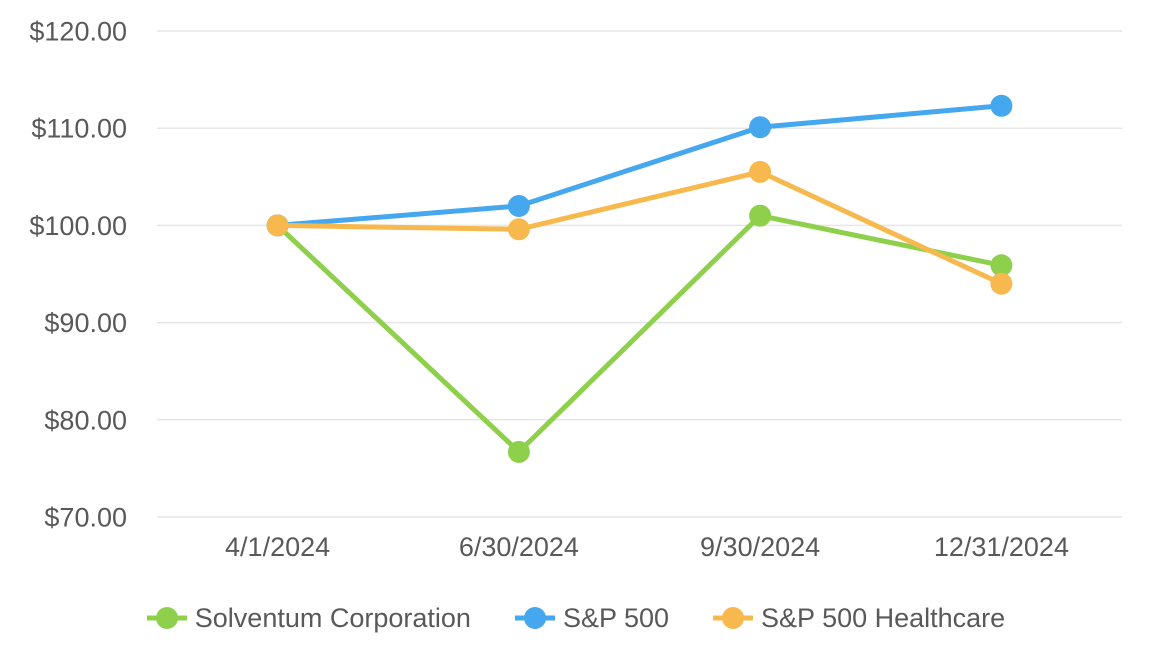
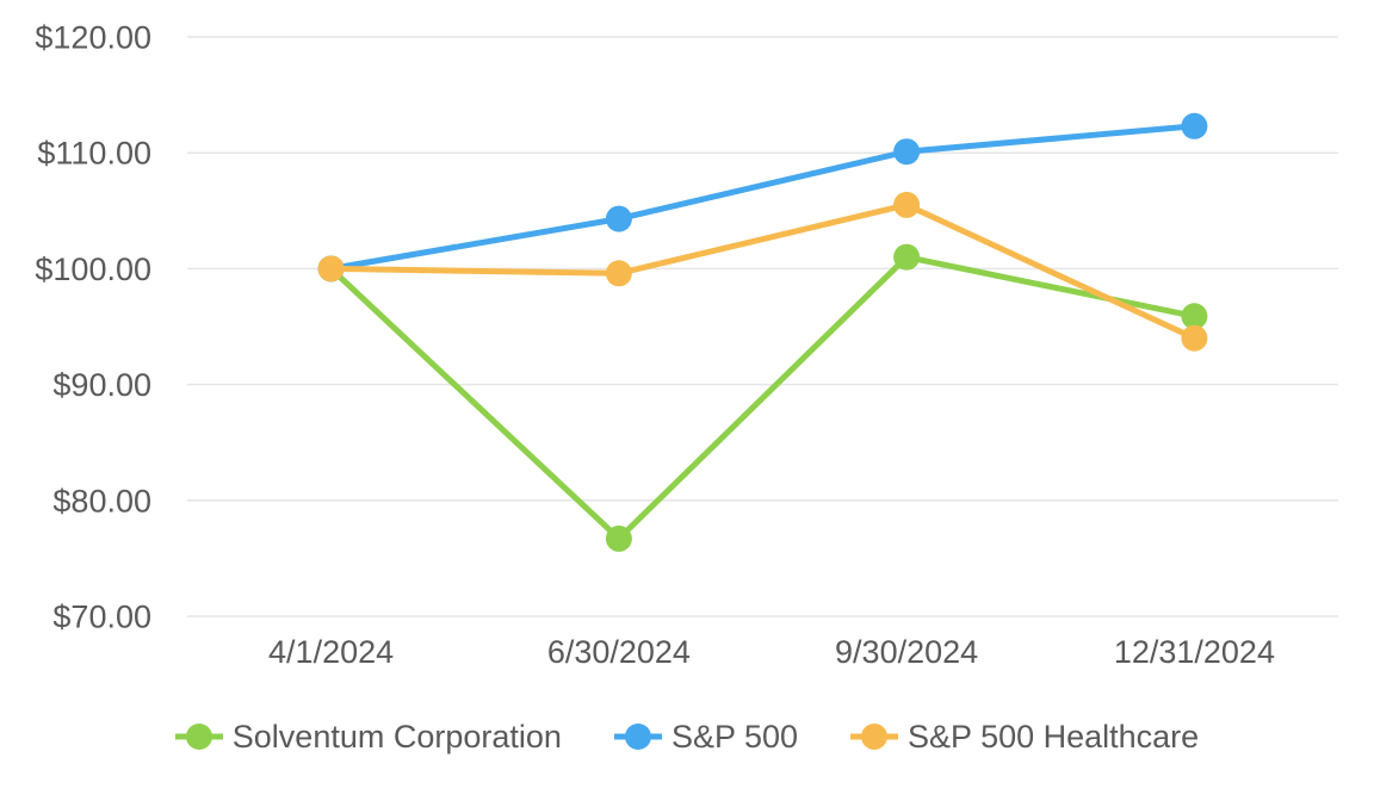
S&P 500/6/30/2024: $102 -> $104
